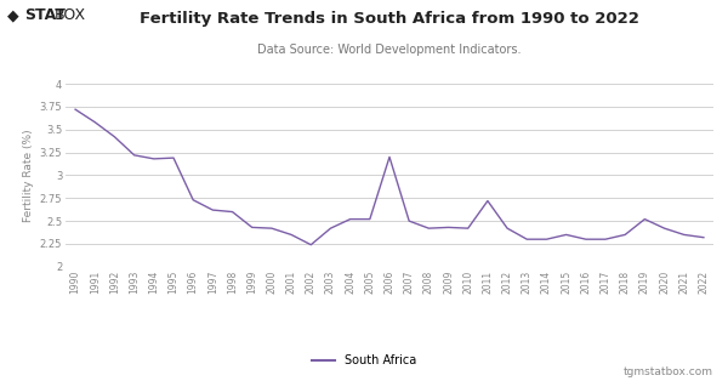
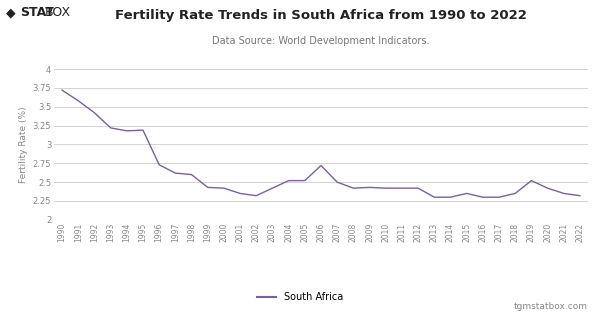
2002: 2.24 -> 2.32
2006: 3.20 -> 2.72
2011: 2.72 -> 2.42
